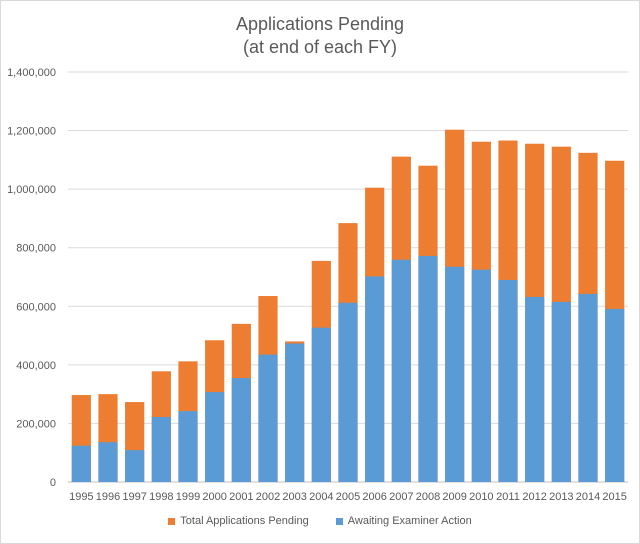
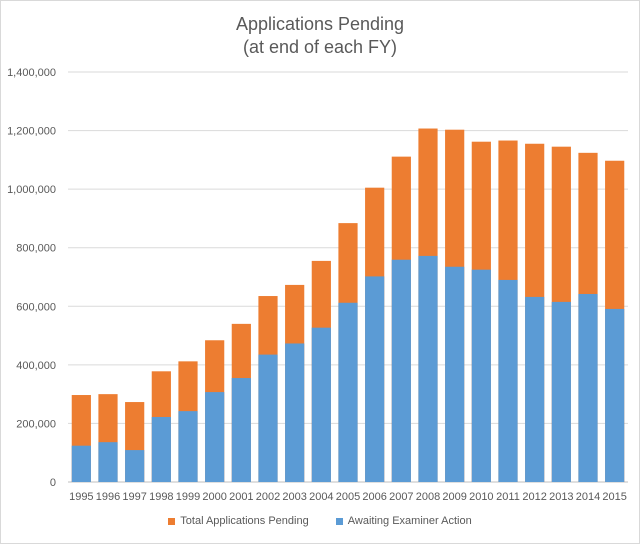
Total Applications Pending/2003: 480000 -> 670000
Total Applications Pending/2008: 1080000 -> 1210000
